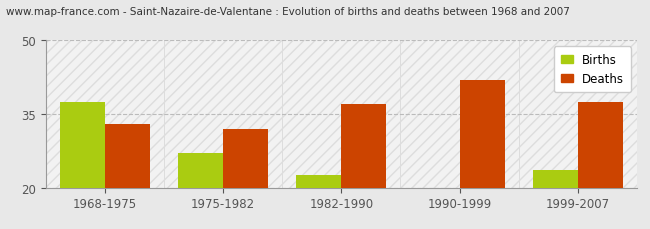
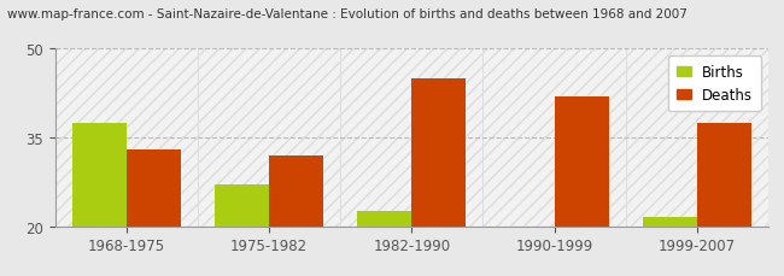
Deaths/1982-1990: 37.0 -> 45.0
Births/1999-2007: 23.5 -> 21.5
